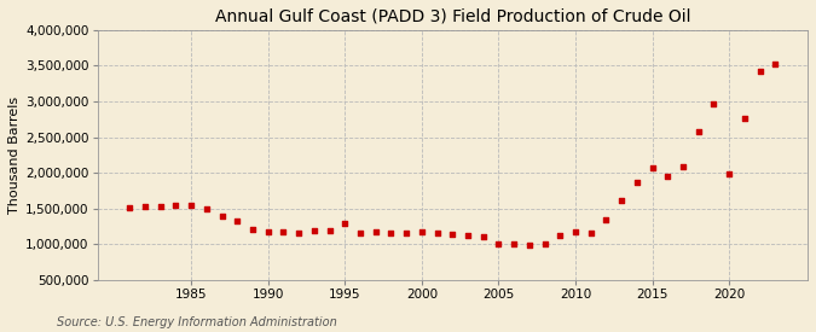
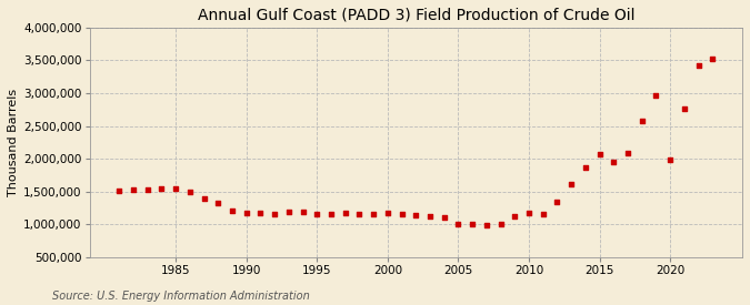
1995: 1,300,000 -> 1,160,000
